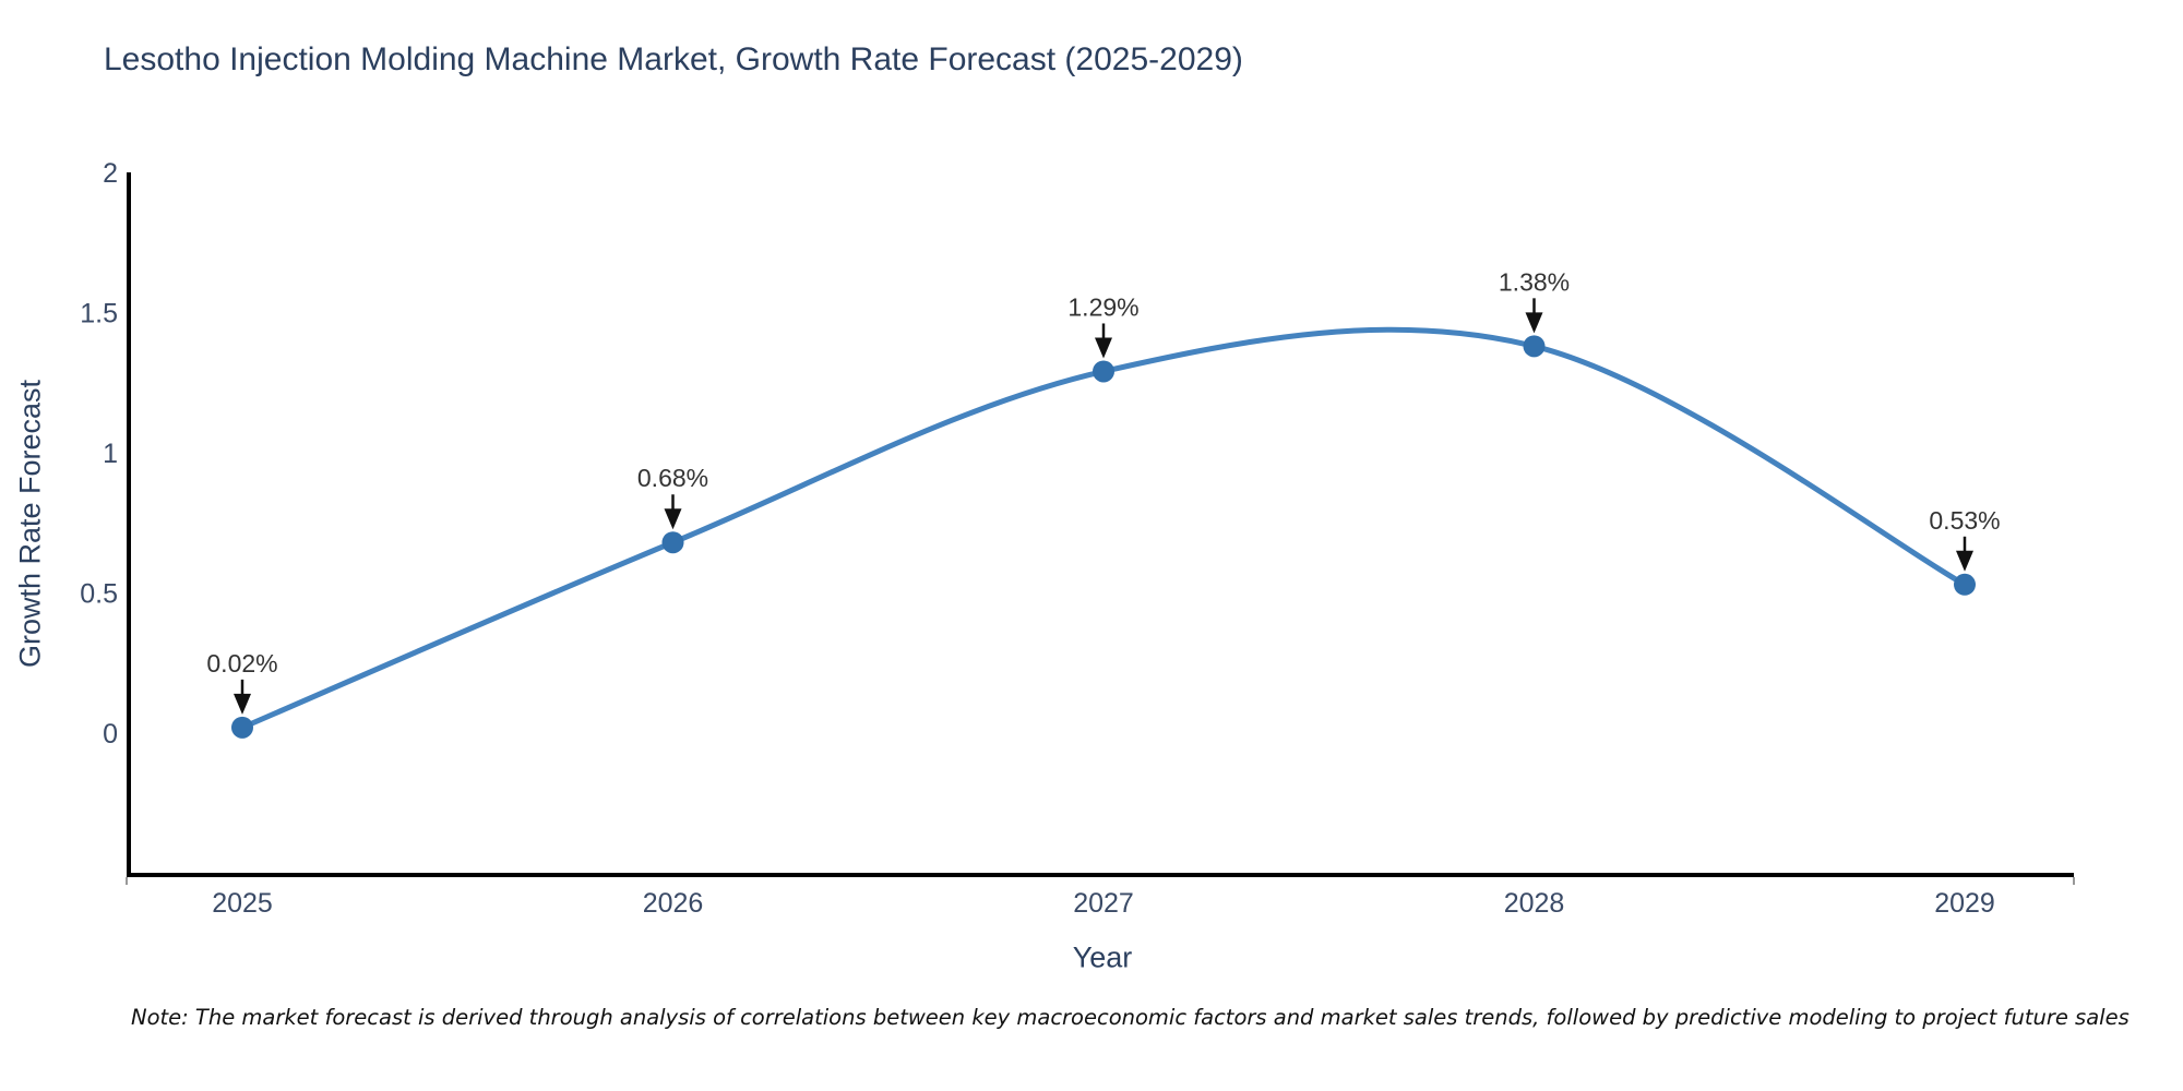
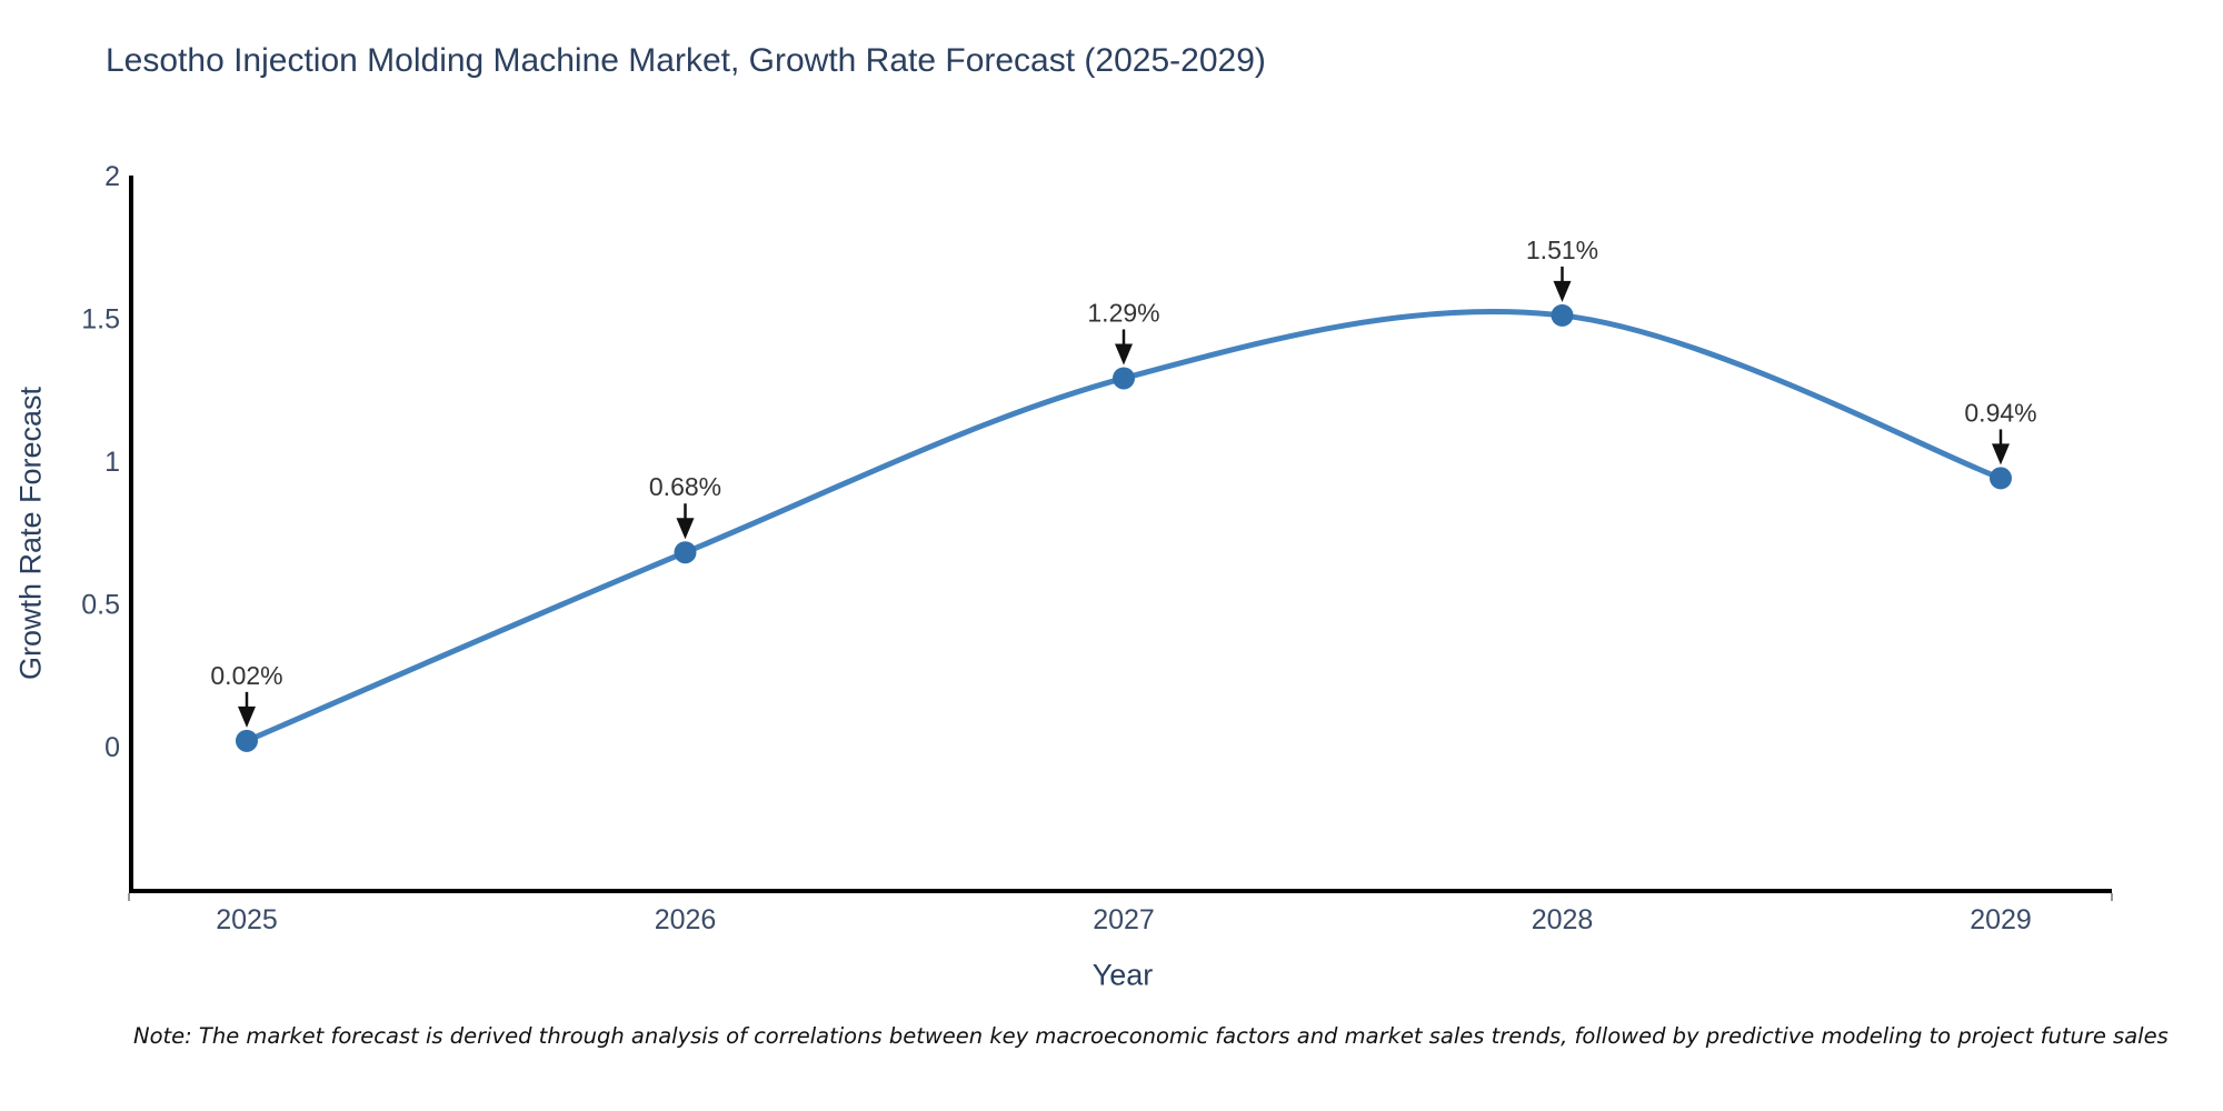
2028: 1.38% -> 1.51%
2029: 0.53% -> 0.94%
